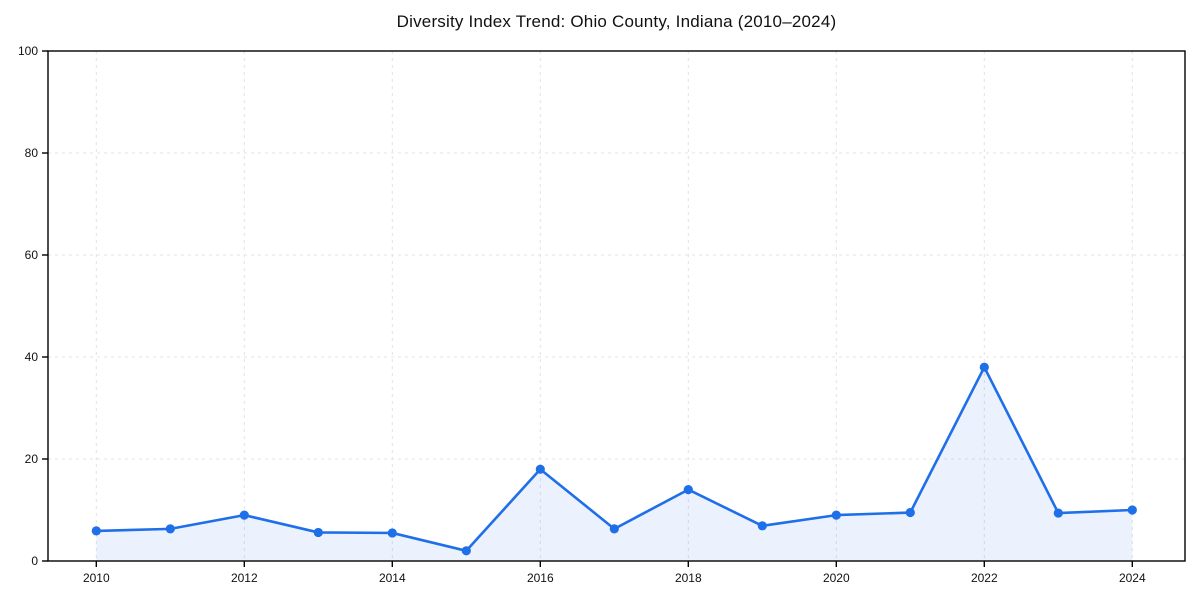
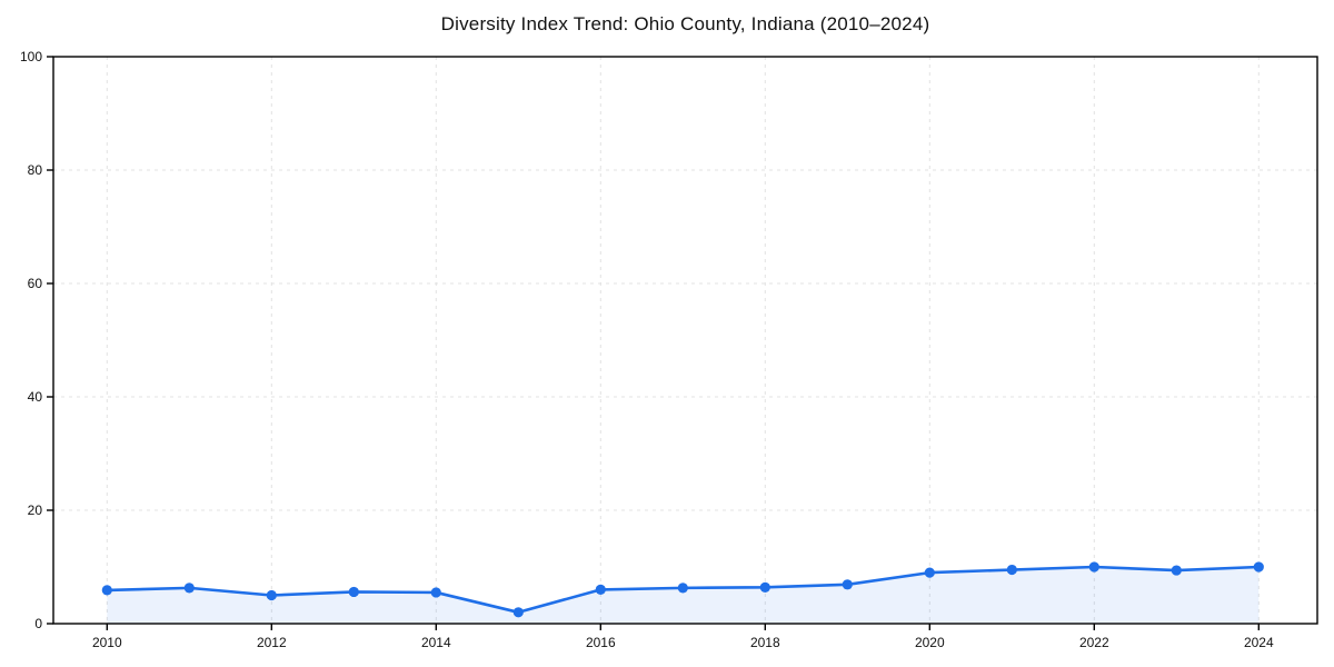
2012: 9 -> 5
2016: 18 -> 6
2018: 14 -> 6
2022: 38 -> 10
